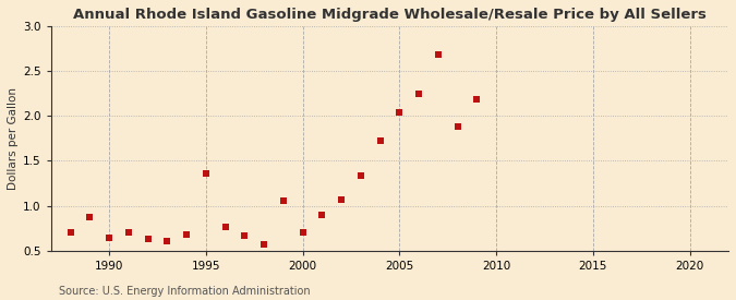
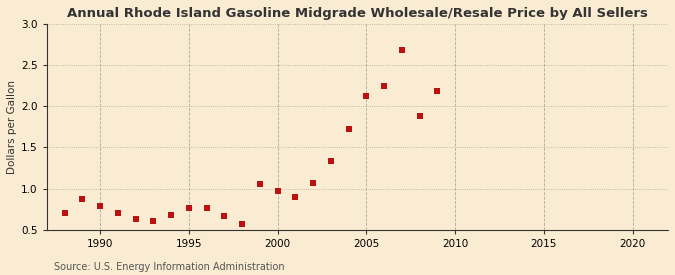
1990: 0.64 -> 0.79
1995: 1.36 -> 0.77
2000: 0.70 -> 0.97
2005: 2.04 -> 2.13
